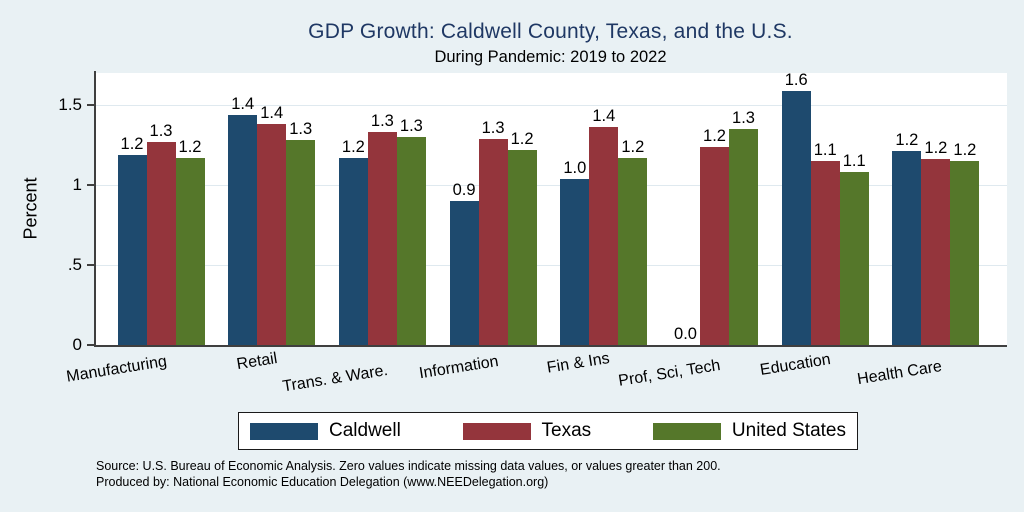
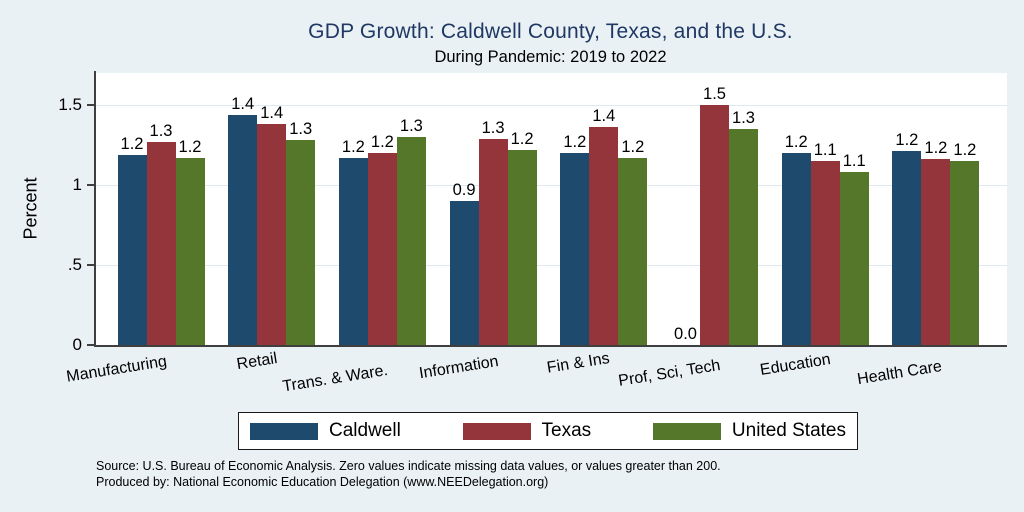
Texas/Trans. & Ware.: 1.3 -> 1.2
Caldwell/Fin & Ins: 1.0 -> 1.2
Texas/Prof, Sci, Tech: 1.2 -> 1.5
Caldwell/Education: 1.6 -> 1.2
